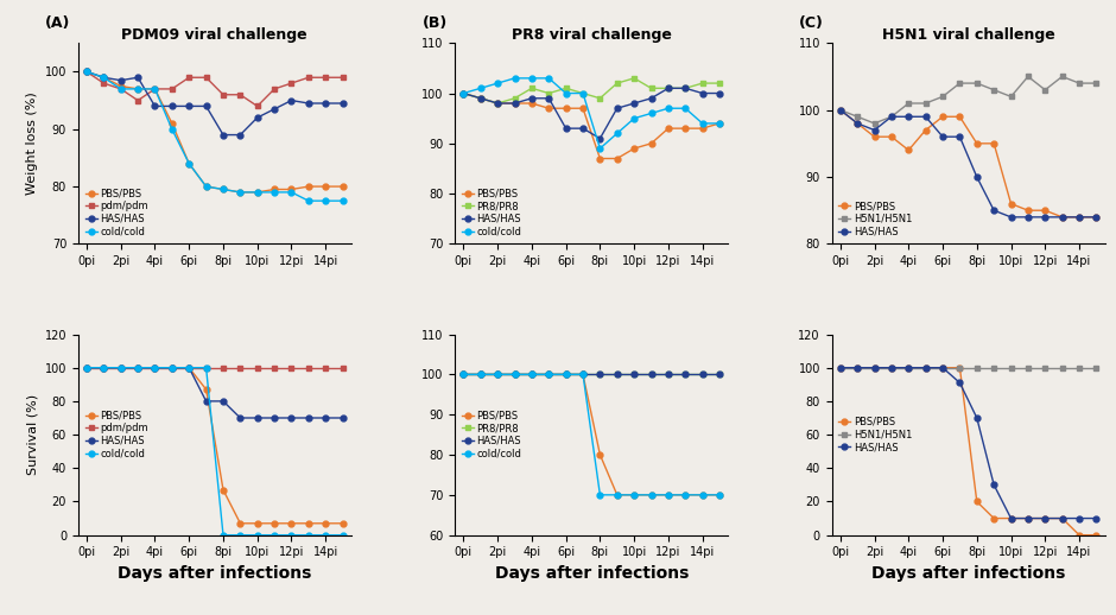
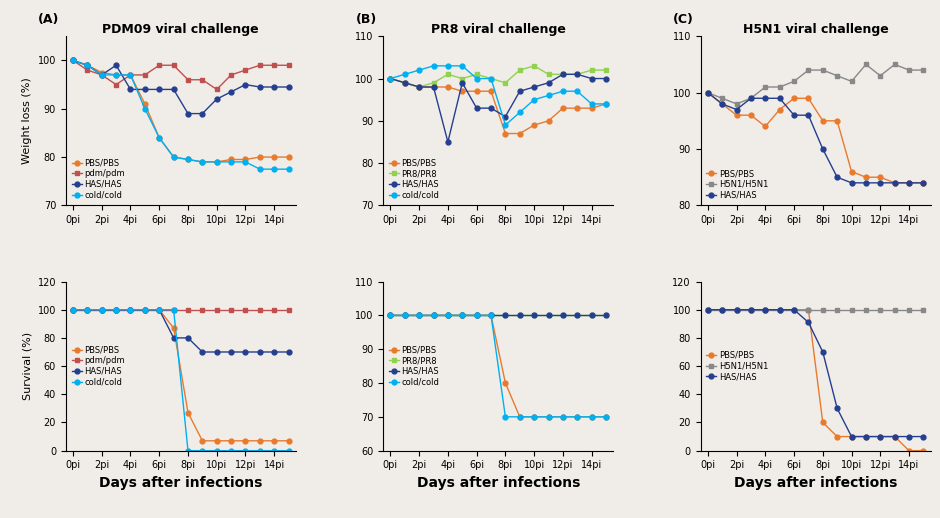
PDM09 viral challenge/HAS/HAS/2pi: 98.5 -> 97.0
PR8 viral challenge/HAS/HAS/4pi: 99 -> 85
